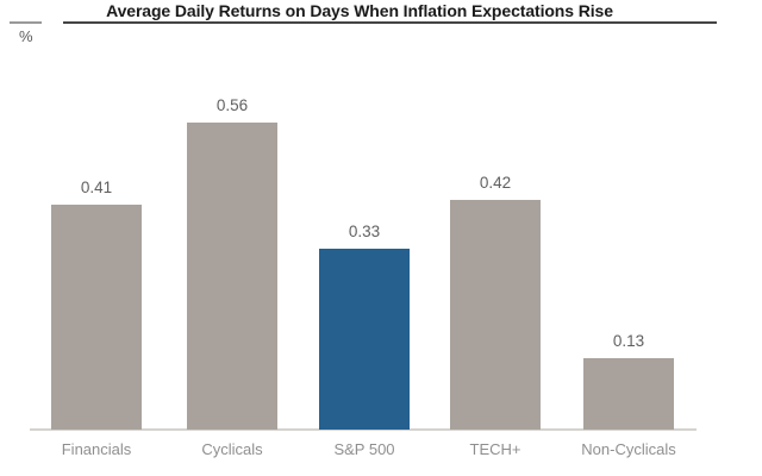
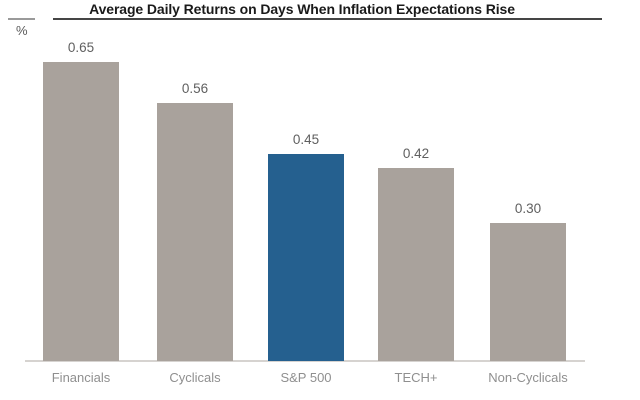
Financials: 0.41 -> 0.65
S&P 500: 0.33 -> 0.45
Non-Cyclicals: 0.13 -> 0.30
